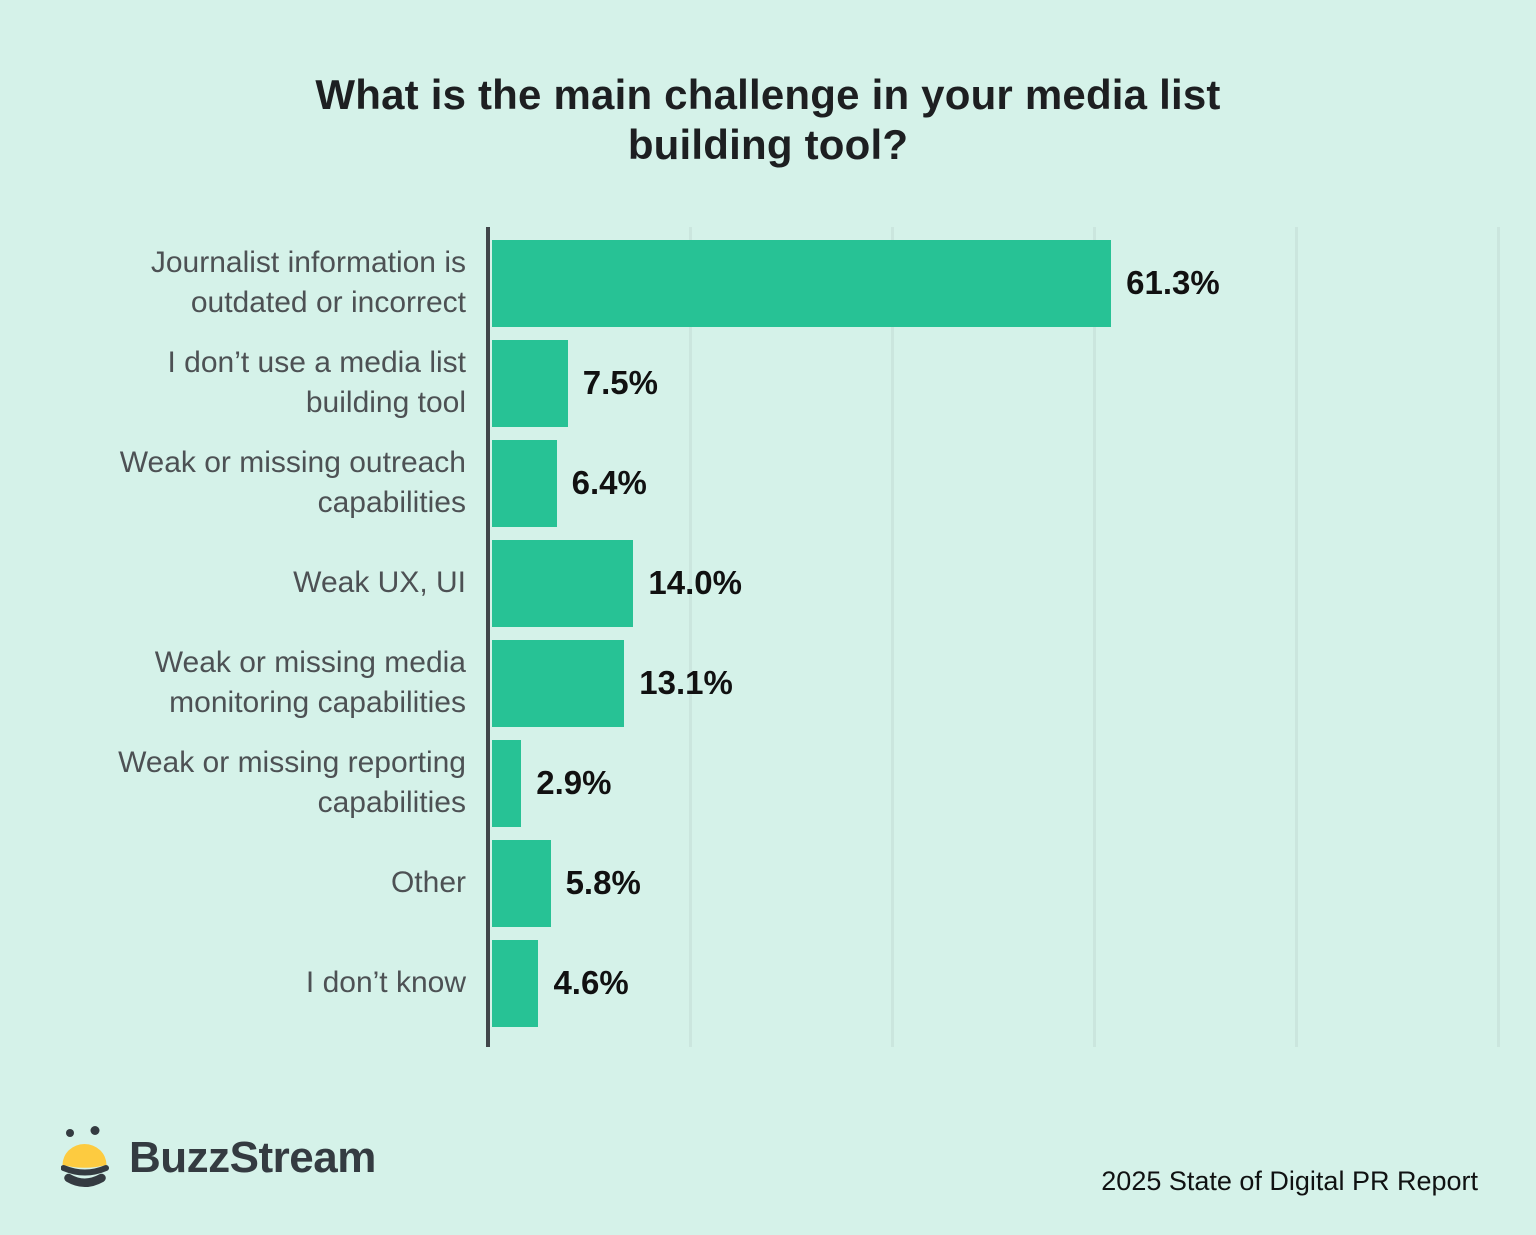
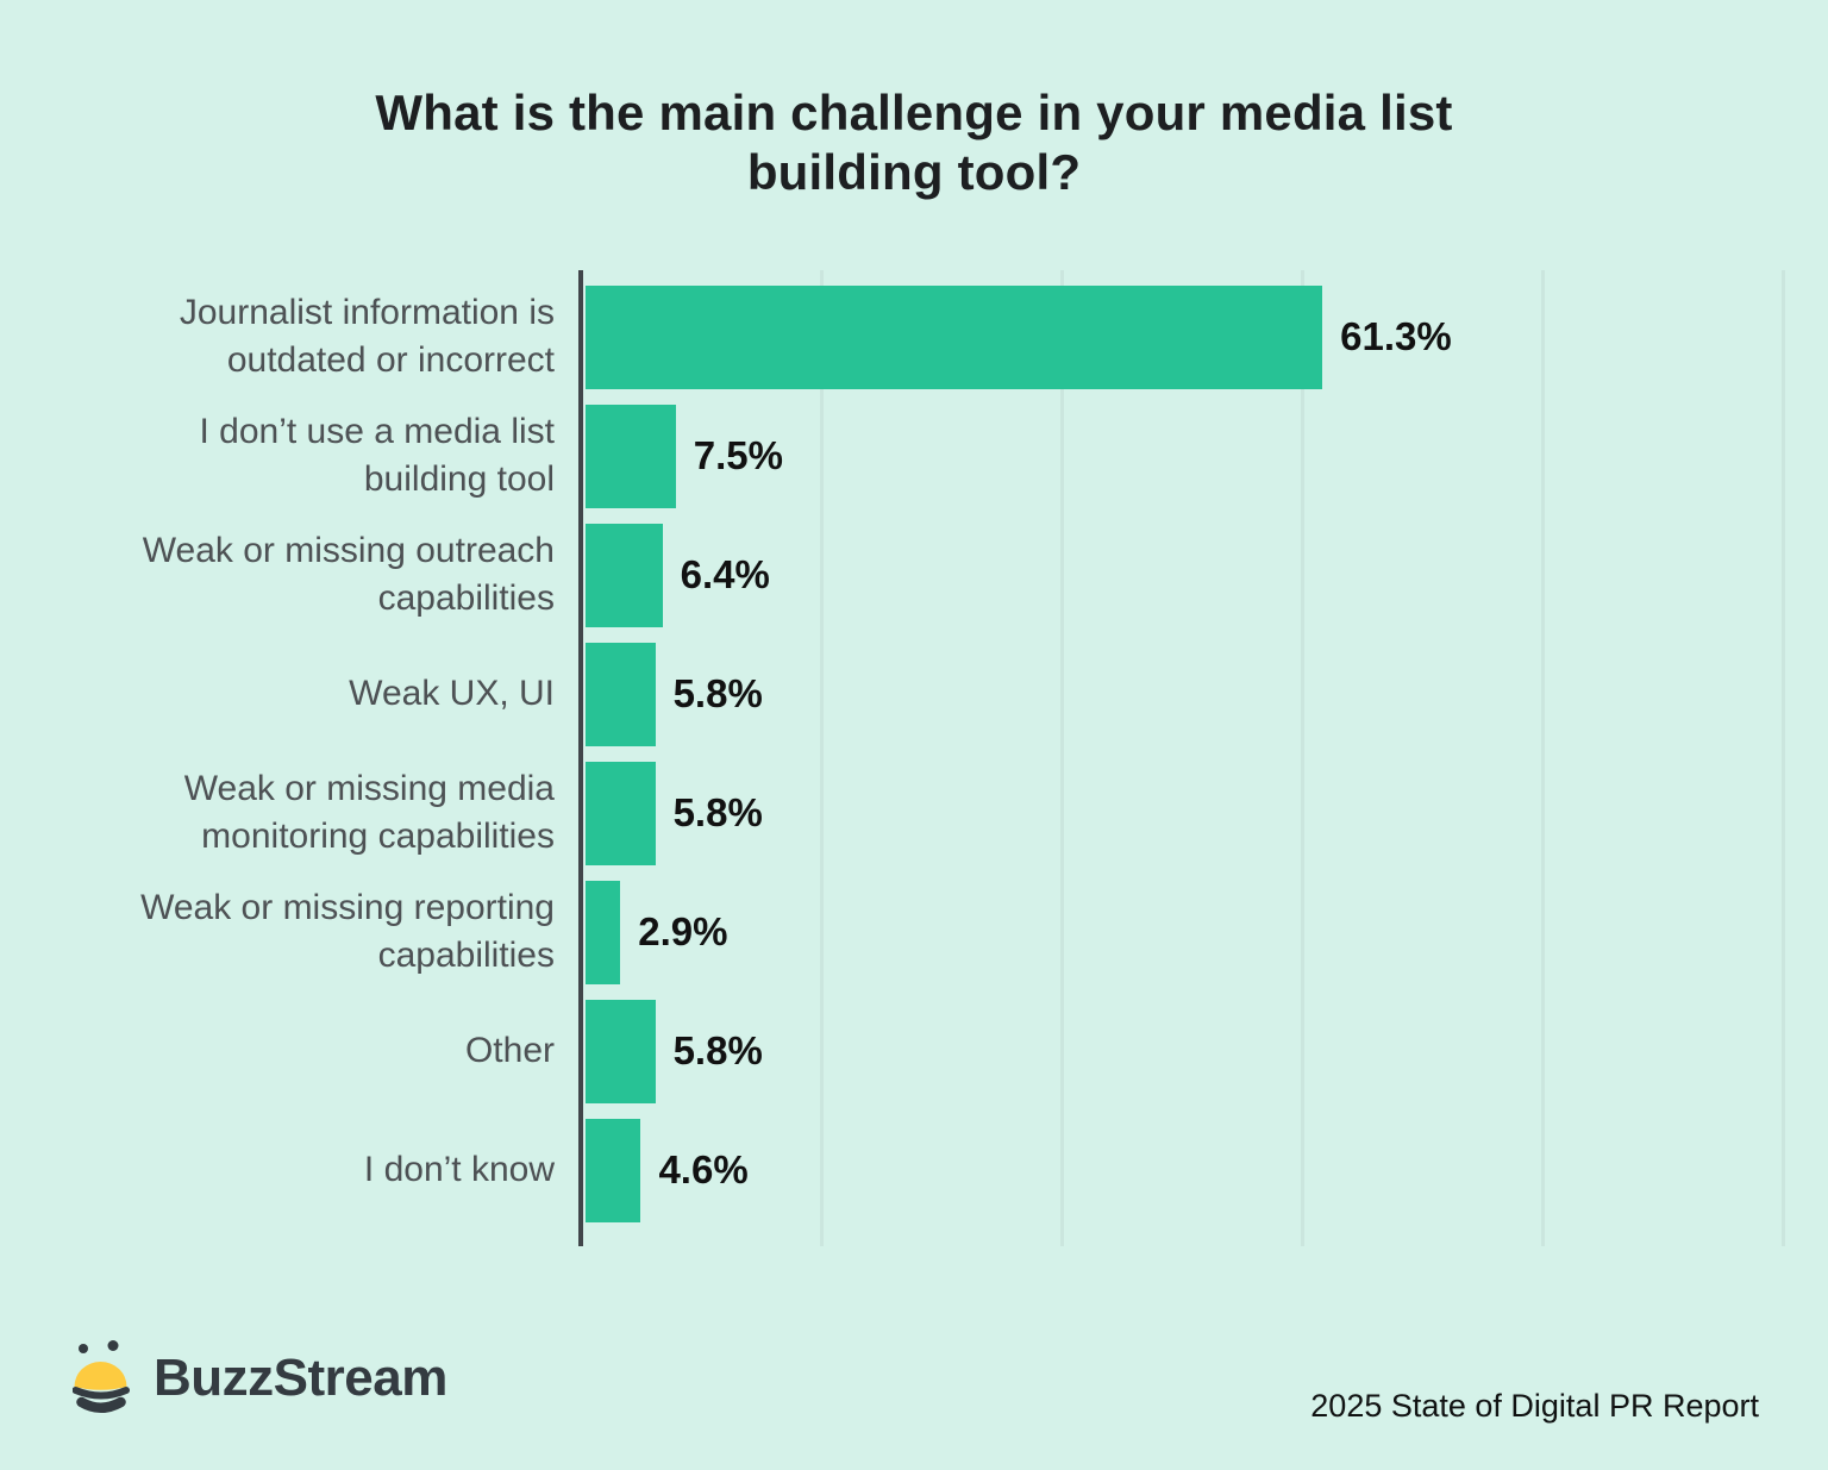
Weak UX, UI: 14.0% -> 5.8%
Weak or missing media monitoring capabilities: 13.1% -> 5.8%
